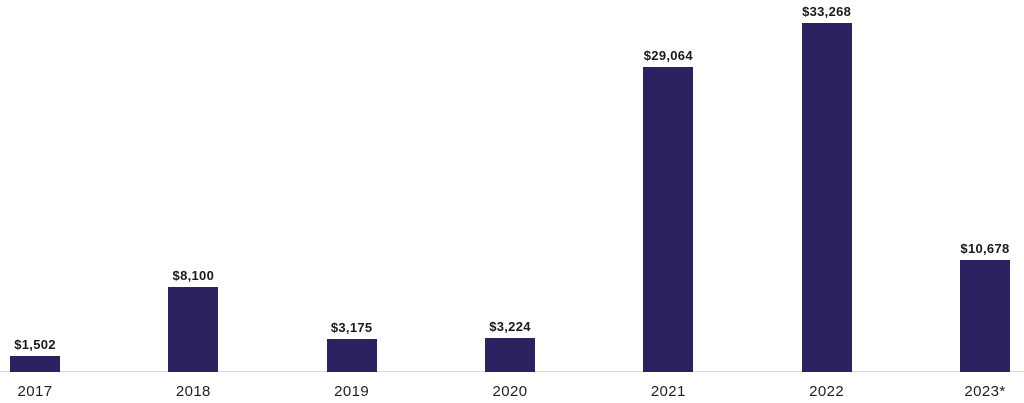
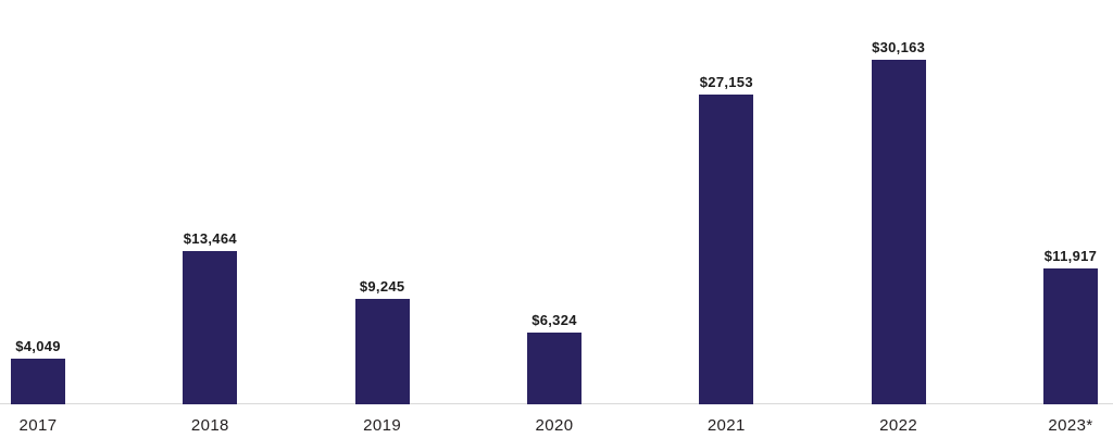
2017: $1,502 -> $4,049
2018: $8,100 -> $13,464
2019: $3,175 -> $9,245
2020: $3,224 -> $6,324
2021: $29,064 -> $27,153
2022: $33,268 -> $30,163
2023*: $10,678 -> $11,917
